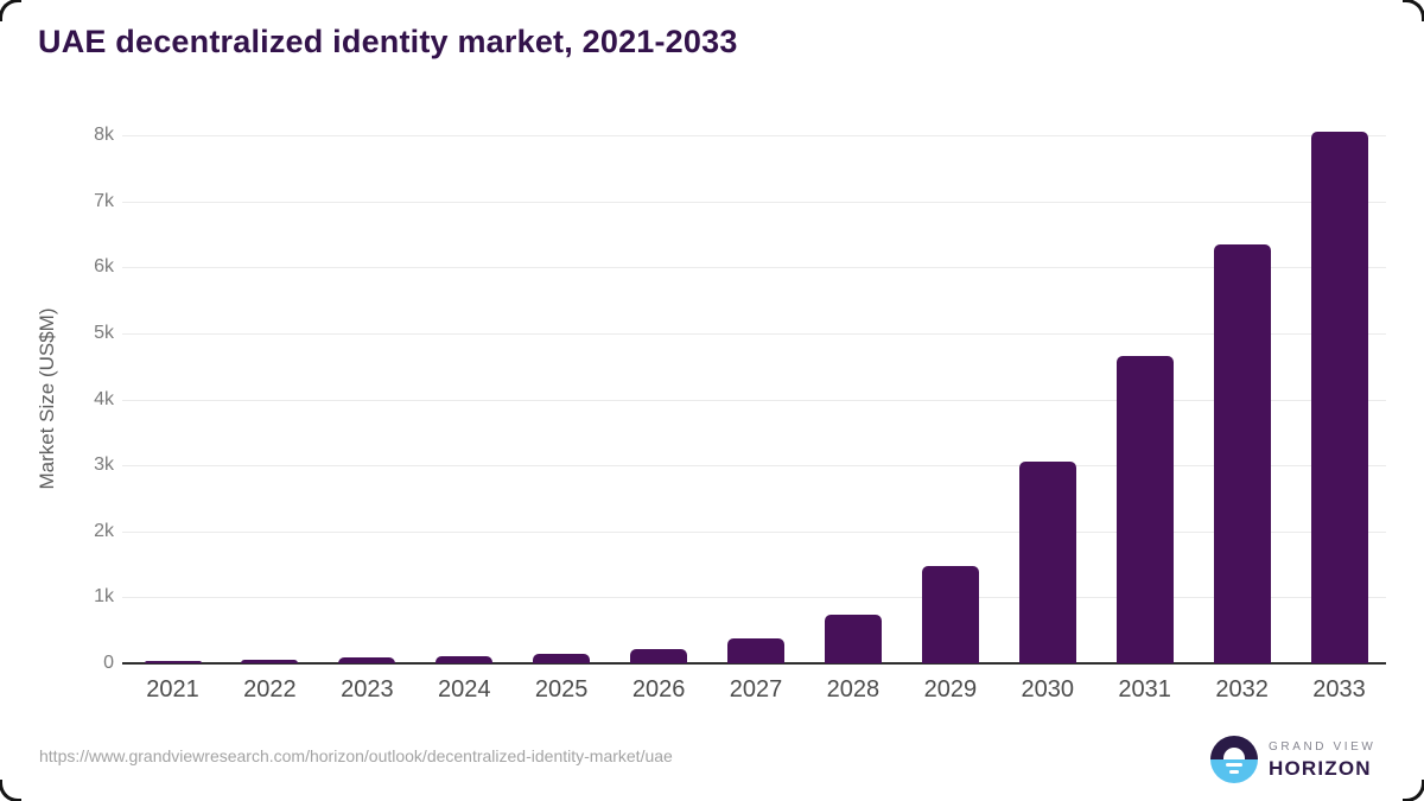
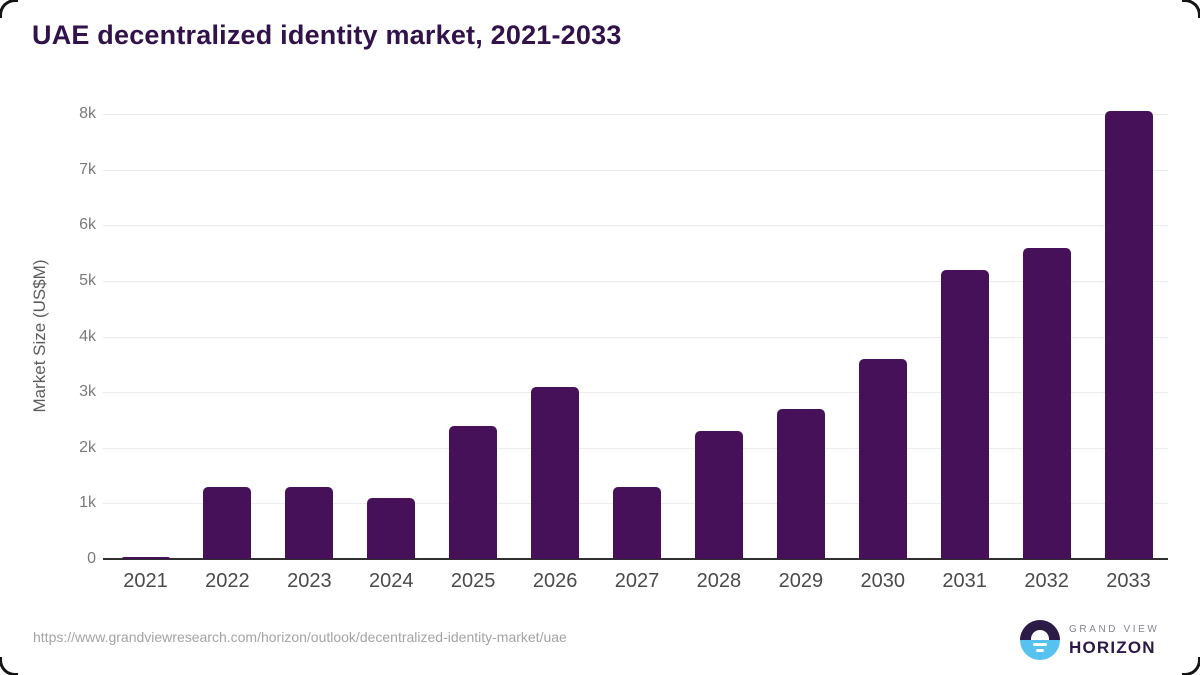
2022: 0.1k -> 1.3k
2023: 0.1k -> 1.3k
2024: 0.1k -> 1.1k
2025: 0.2k -> 2.4k
2026: 0.2k -> 3.1k
2027: 0.4k -> 1.3k
2028: 0.7k -> 2.3k
2029: 1.5k -> 2.7k
2030: 3.0k -> 3.6k
2031: 4.7k -> 5.2k
2032: 6.3k -> 5.6k
